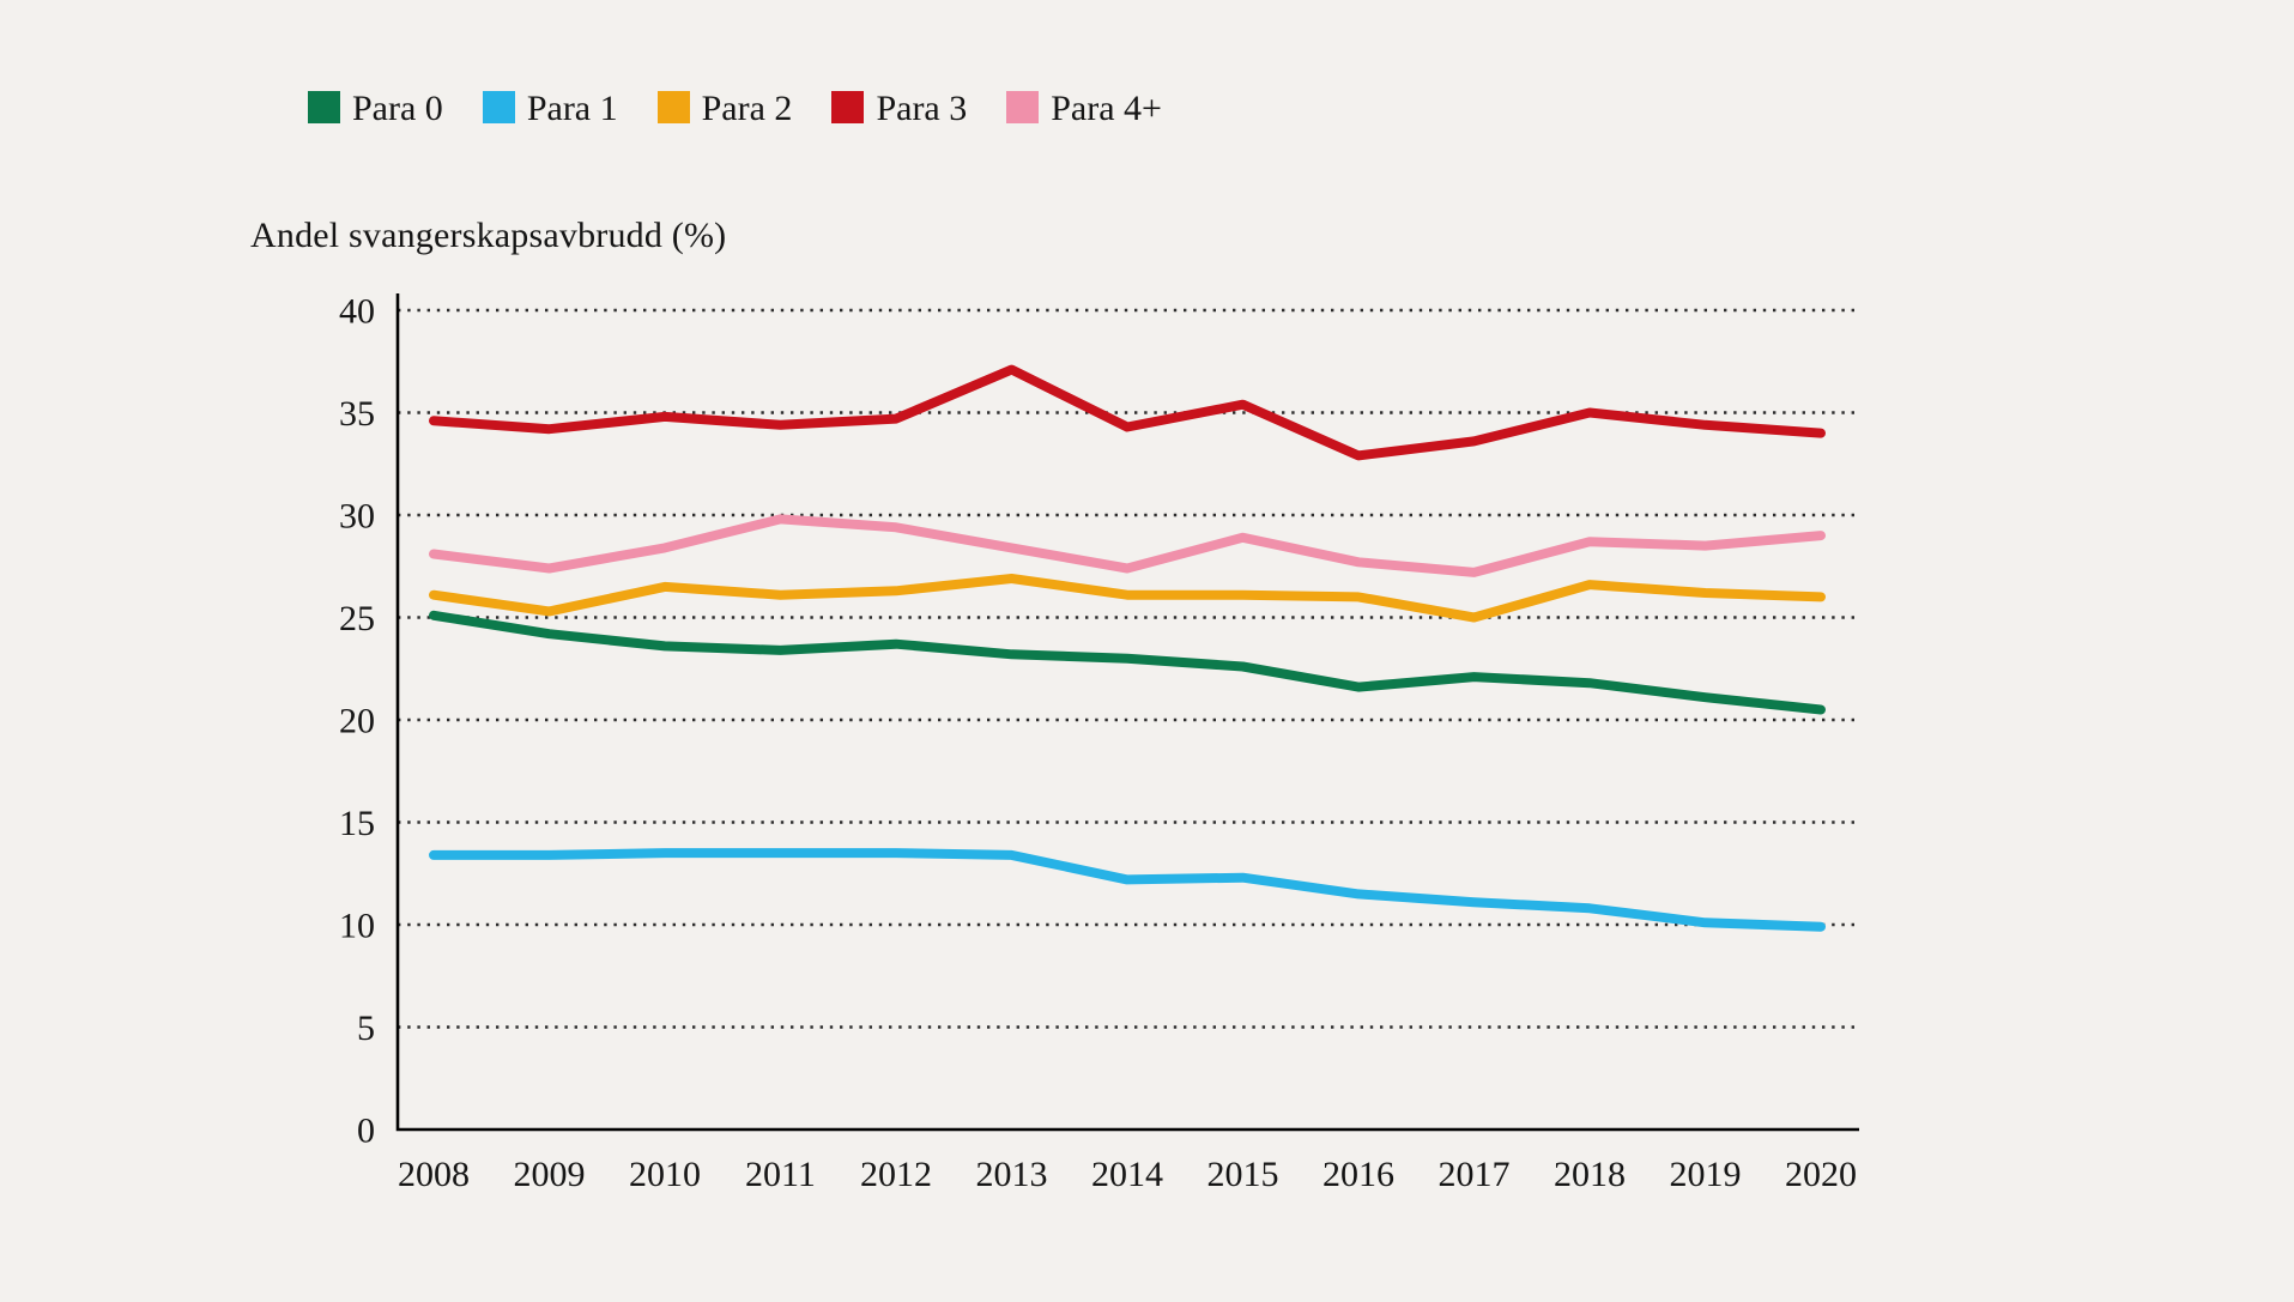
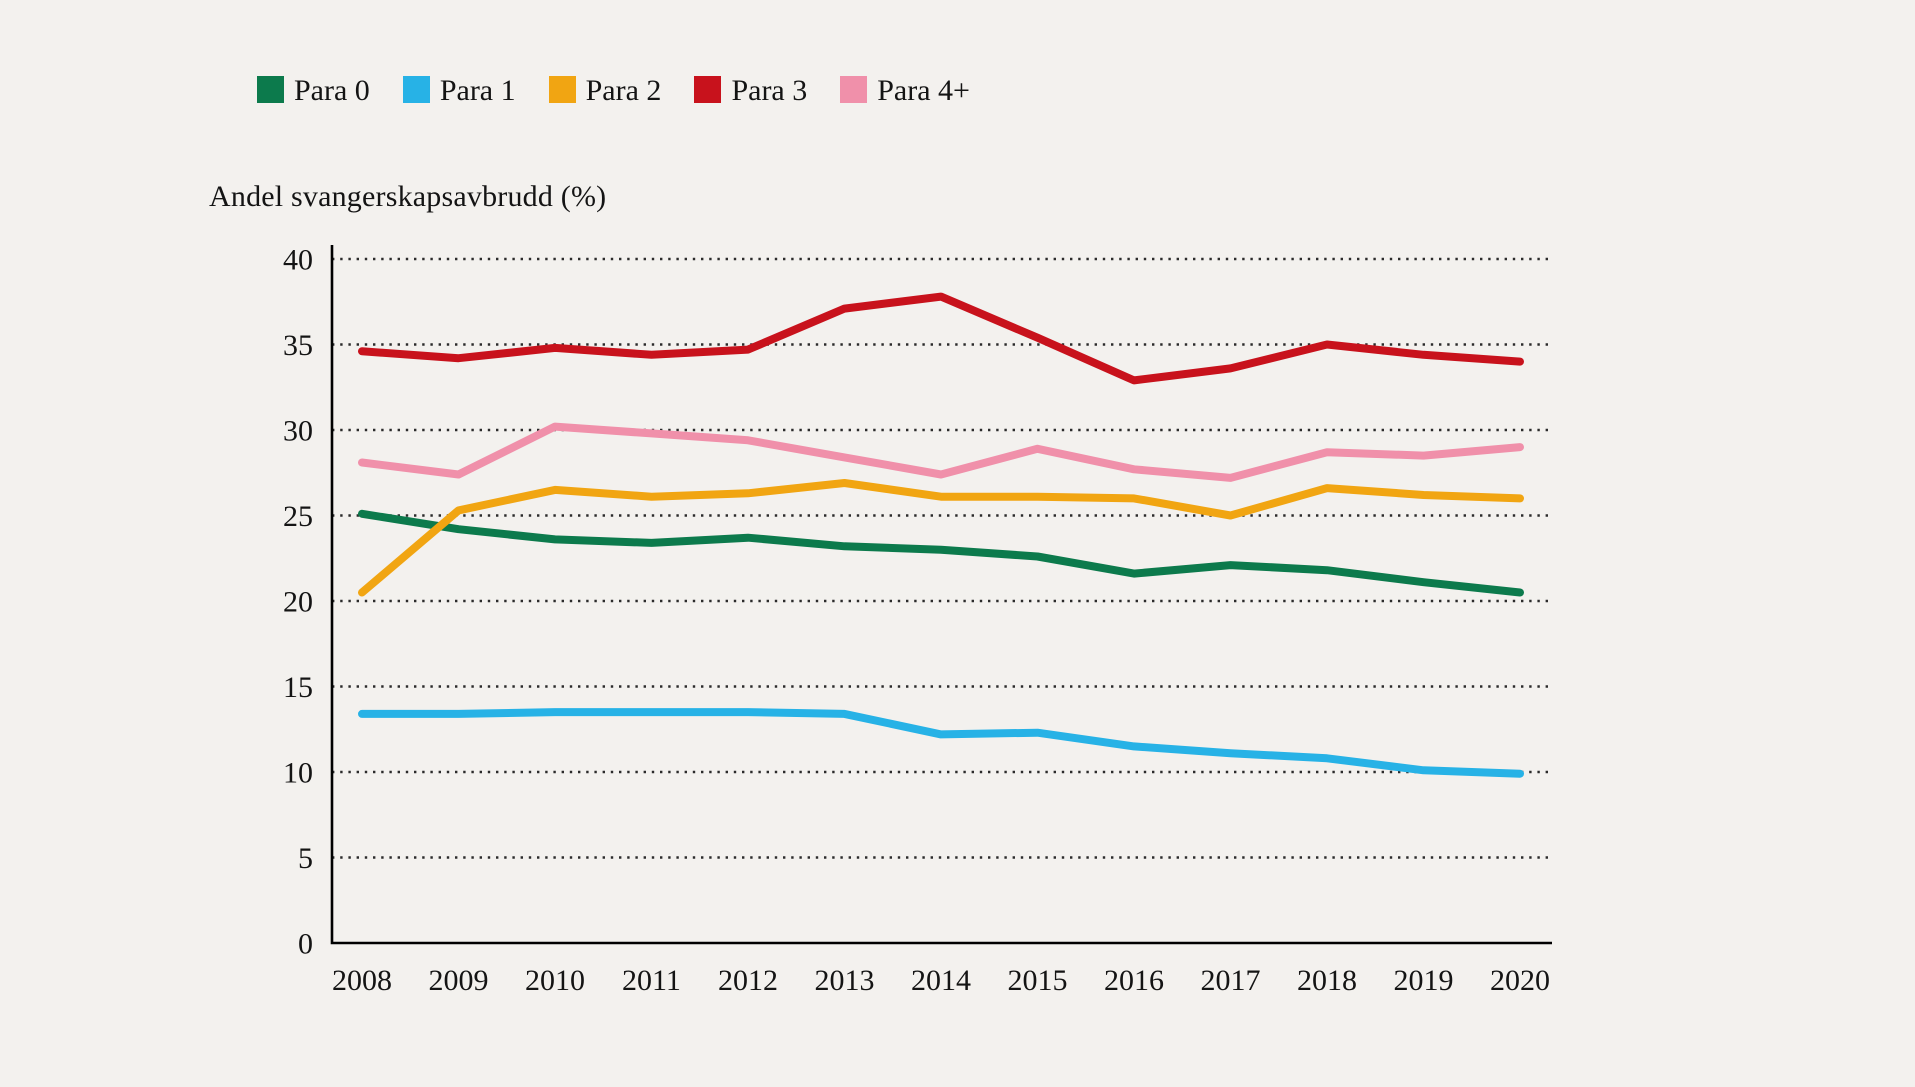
Para 2/2008: 26.1 -> 20.5
Para 4+/2010: 28.4 -> 30.2
Para 3/2014: 34.3 -> 37.8
